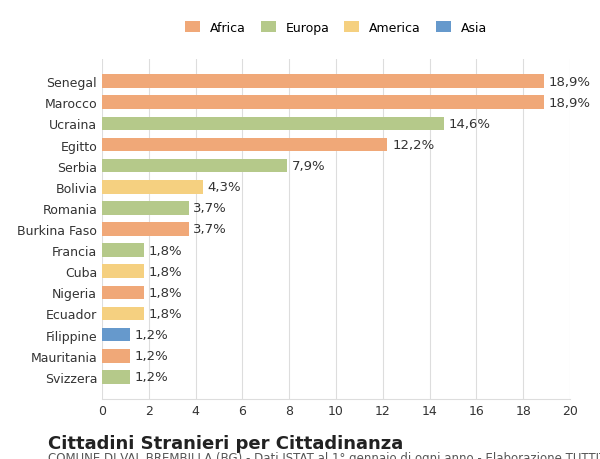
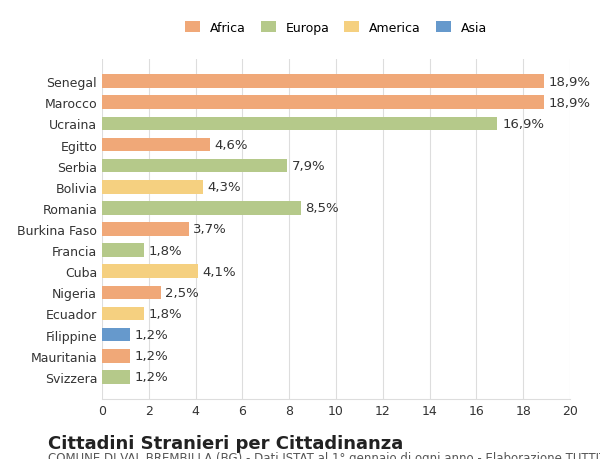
Ucraina: 14,6% -> 16,9%
Egitto: 12,2% -> 4,6%
Romania: 3,7% -> 8,5%
Cuba: 1,8% -> 4,1%
Nigeria: 1,8% -> 2,5%
